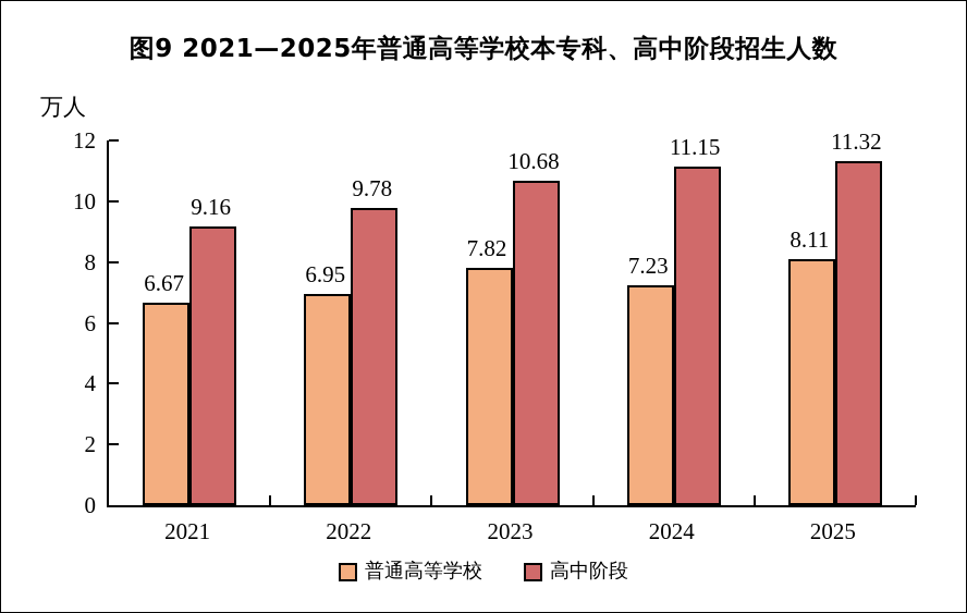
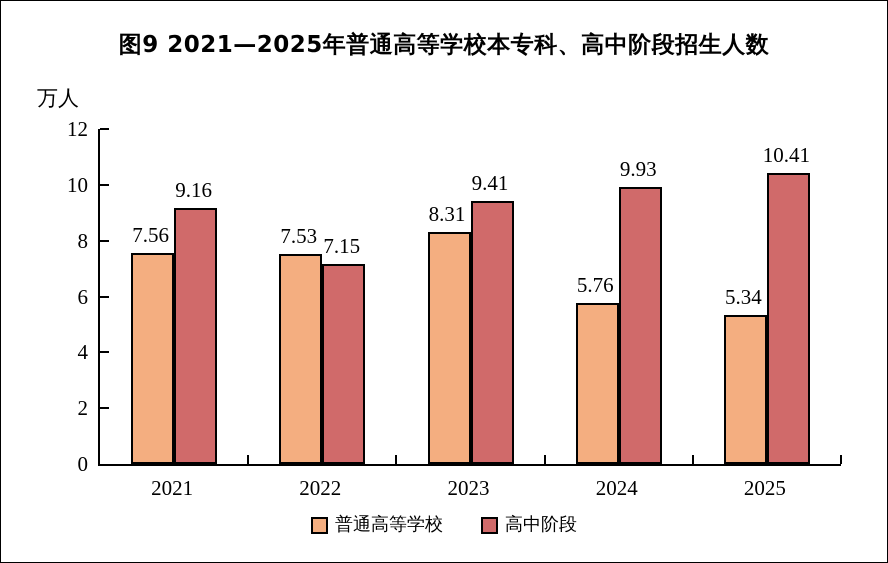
普通高等学校/2021: 6.67 -> 7.56
普通高等学校/2022: 6.95 -> 7.53
高中阶段/2022: 9.78 -> 7.15
普通高等学校/2023: 7.82 -> 8.31
高中阶段/2023: 10.68 -> 9.41
普通高等学校/2024: 7.23 -> 5.76
高中阶段/2024: 11.15 -> 9.93
普通高等学校/2025: 8.11 -> 5.34
高中阶段/2025: 11.32 -> 10.41
